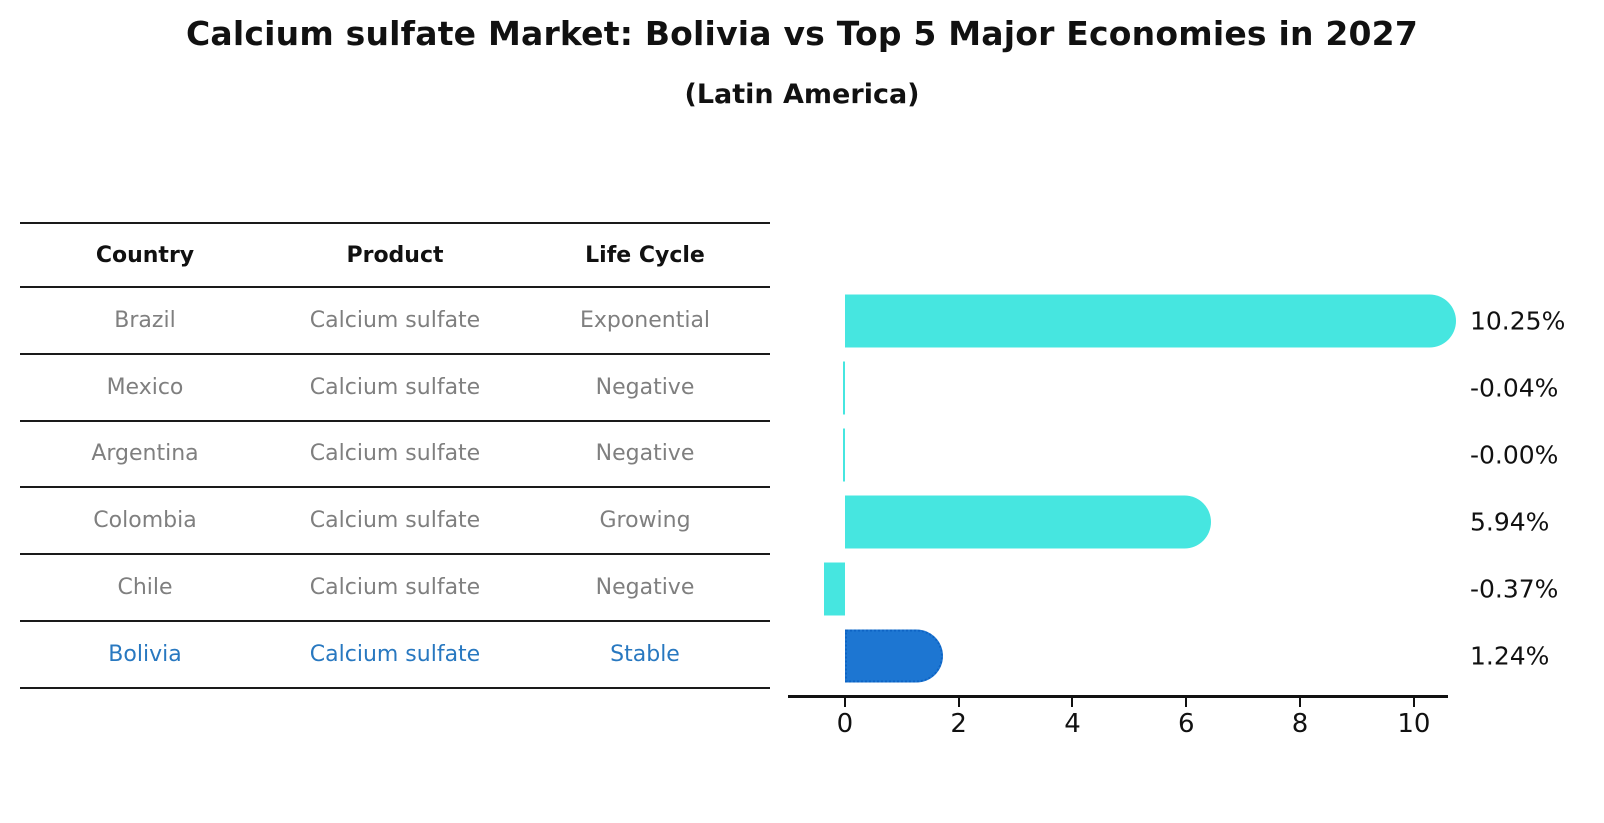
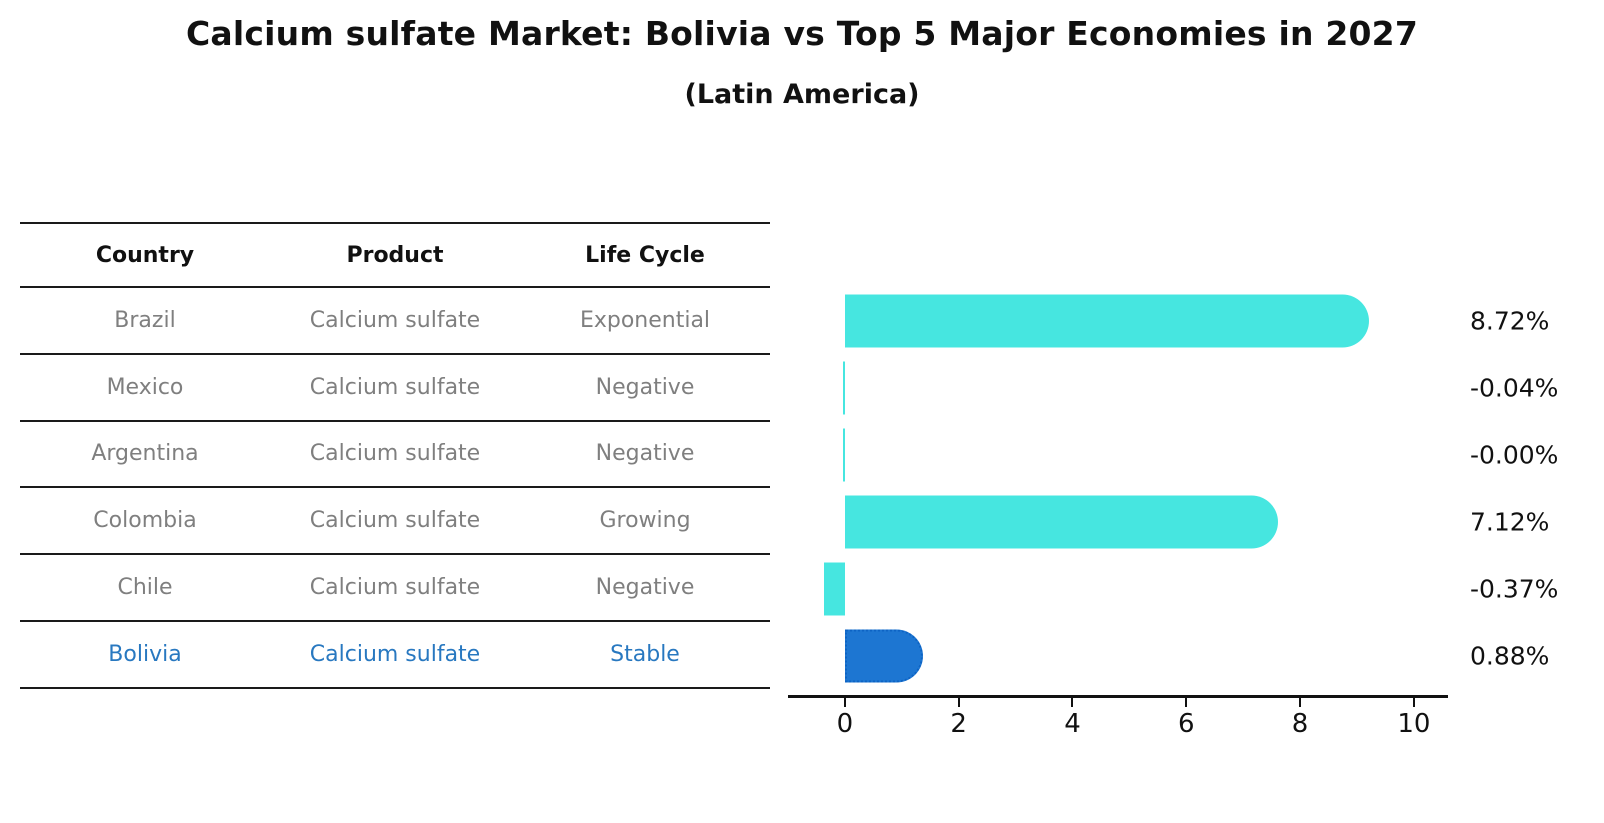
Brazil: 10.25% -> 8.72%
Colombia: 5.94% -> 7.12%
Bolivia: 1.24% -> 0.88%
